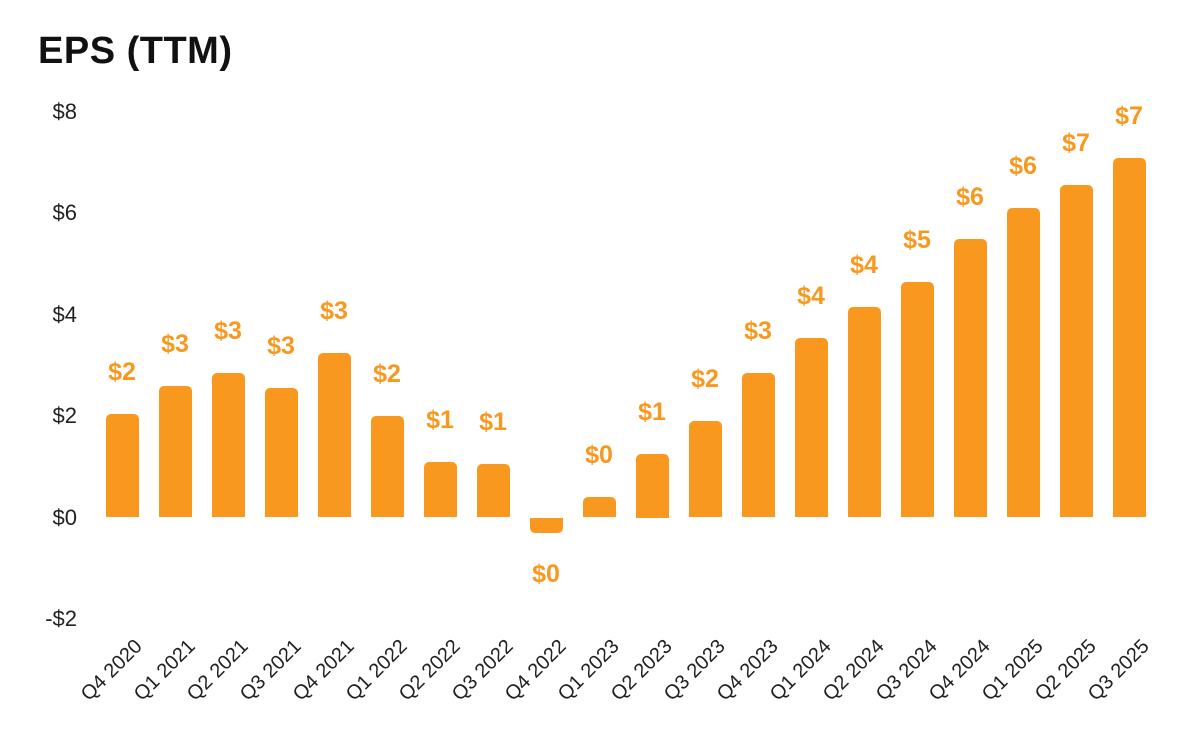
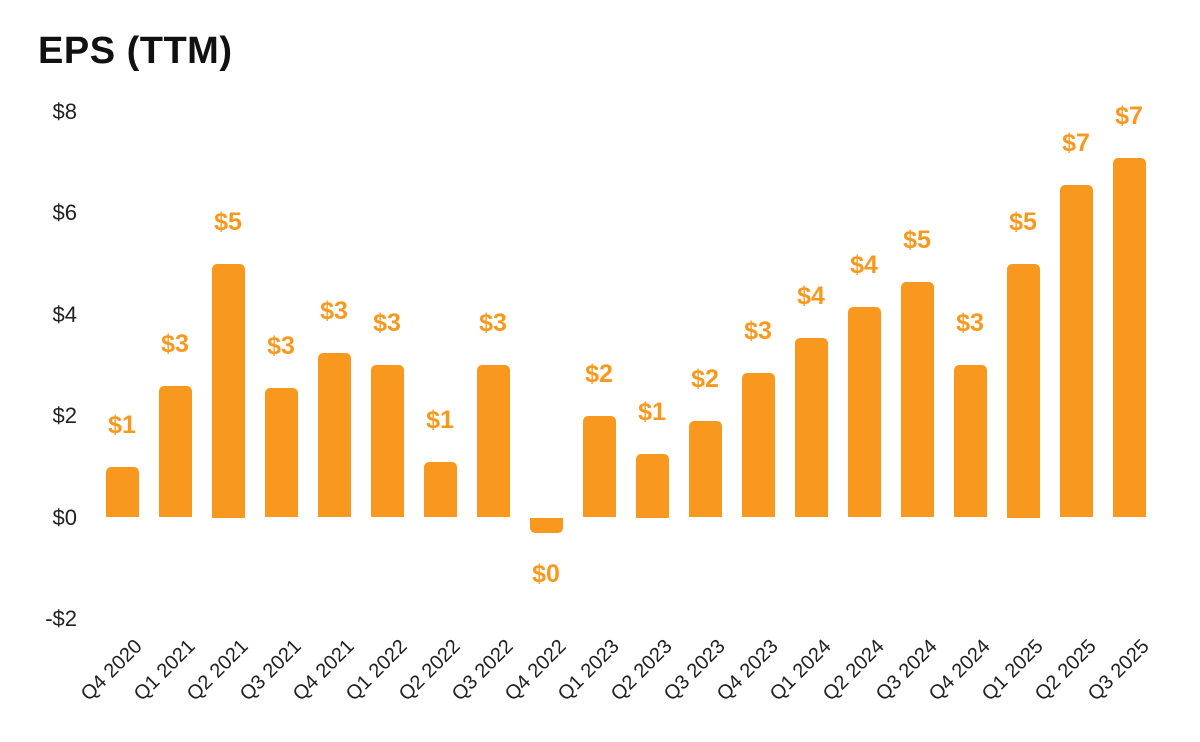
Q4 2020: $2 -> $1
Q2 2021: $3 -> $5
Q1 2022: $2 -> $3
Q3 2022: $1 -> $3
Q1 2023: $0 -> $2
Q4 2024: $6 -> $3
Q1 2025: $6 -> $5
